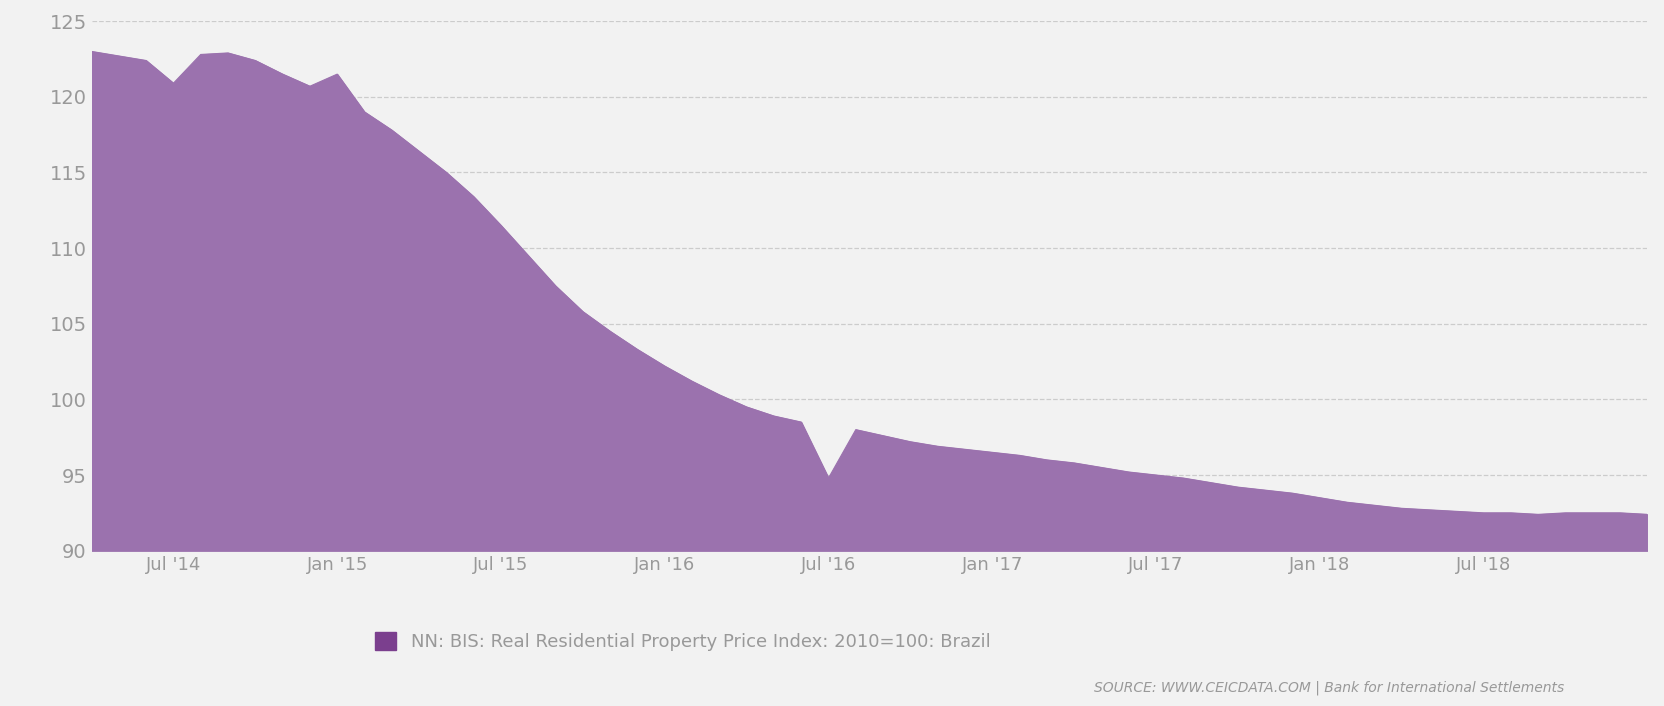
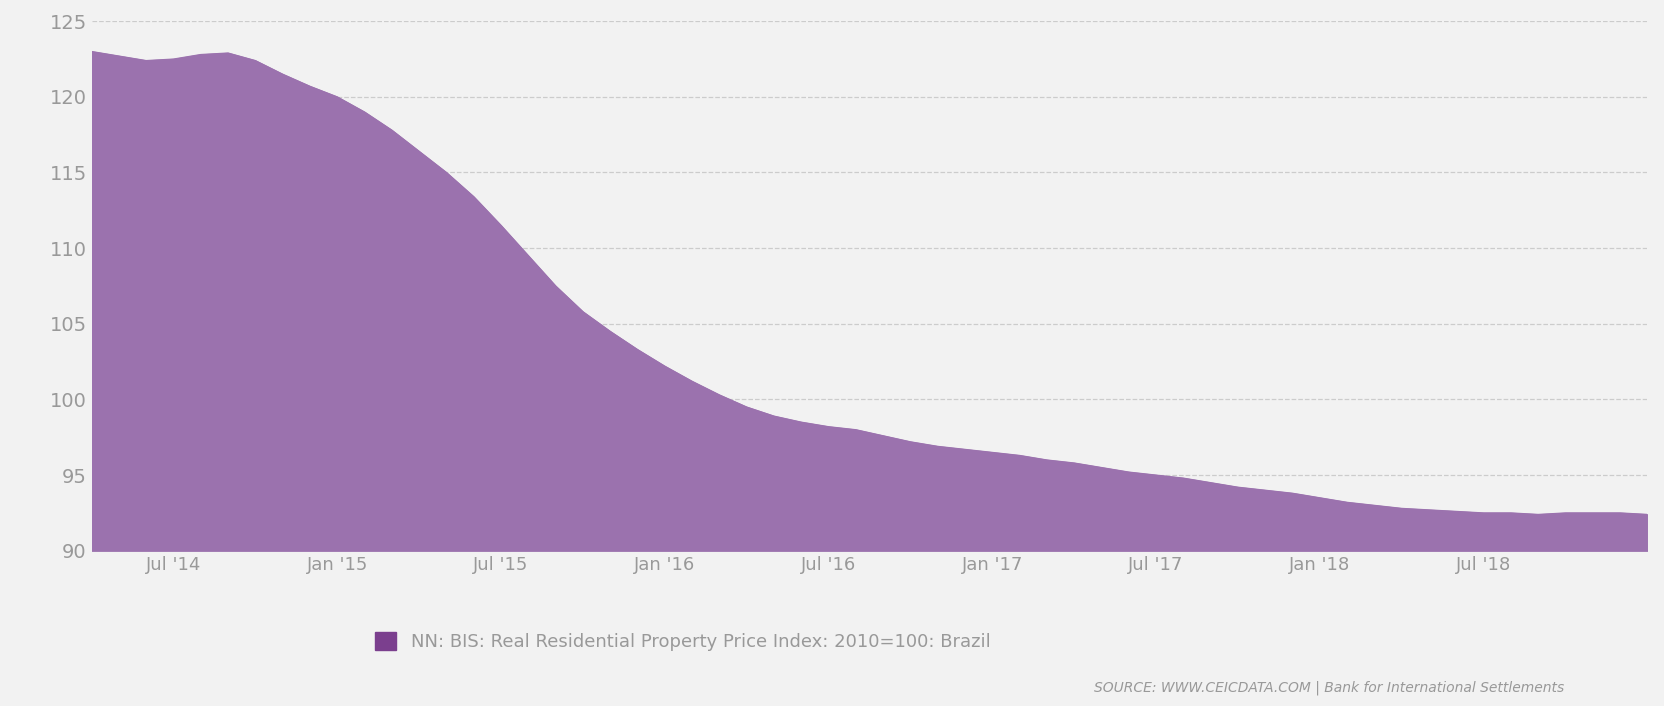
Jul '14: 120.9 -> 122.5
Jan '15: 121.5 -> 120.0
Jul '16: 94.8 -> 98.2
